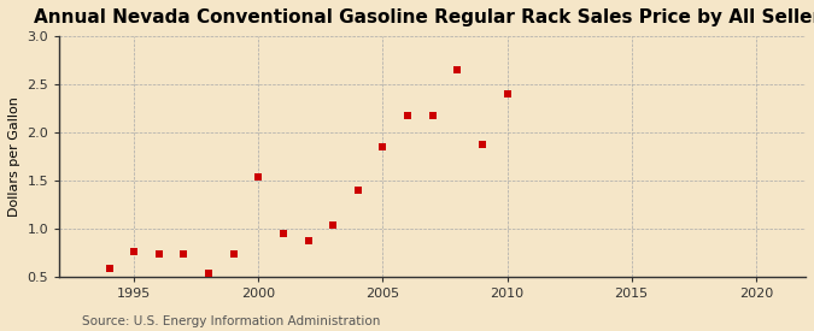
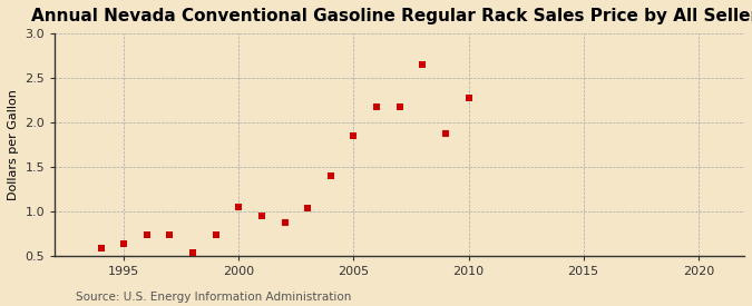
1995: 0.76 -> 0.63
2000: 1.54 -> 1.05
2010: 2.40 -> 2.28
